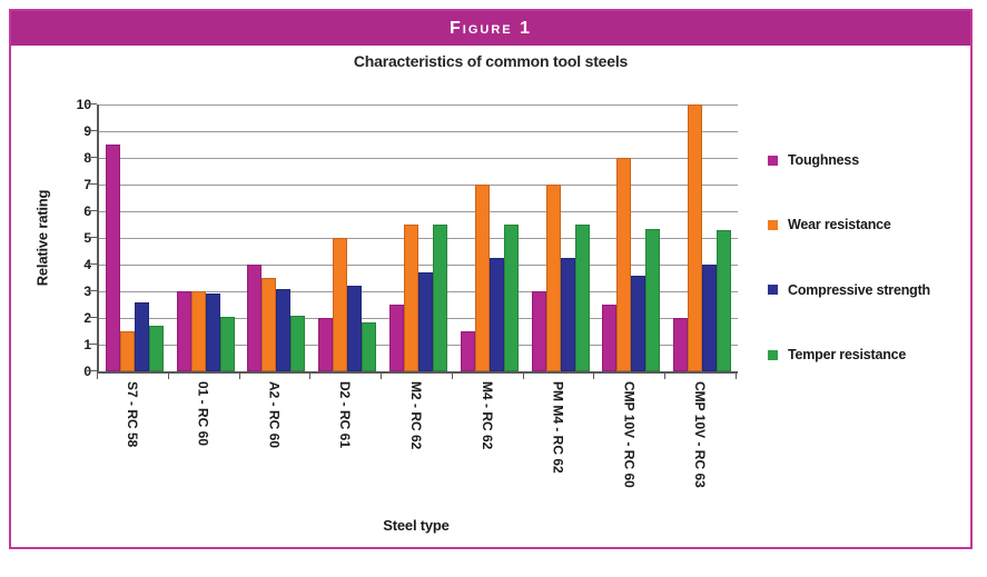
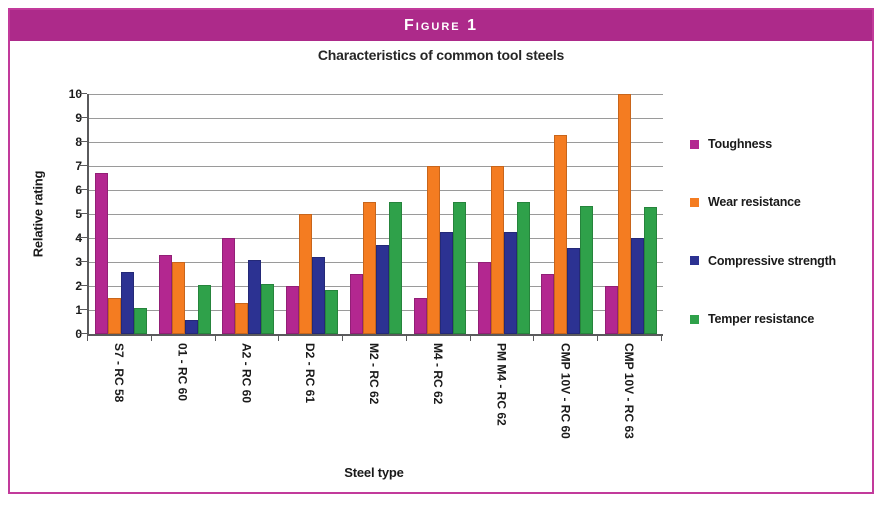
Toughness/S7 - RC 58: 8.5 -> 6.7
Temper resistance/S7 - RC 58: 1.7 -> 1.1
Toughness/01 - RC 60: 3.0 -> 3.3
Compressive strength/01 - RC 60: 2.9 -> 0.6
Wear resistance/A2 - RC 60: 3.5 -> 1.3
Wear resistance/CMP 10V - RC 60: 8.0 -> 8.3
